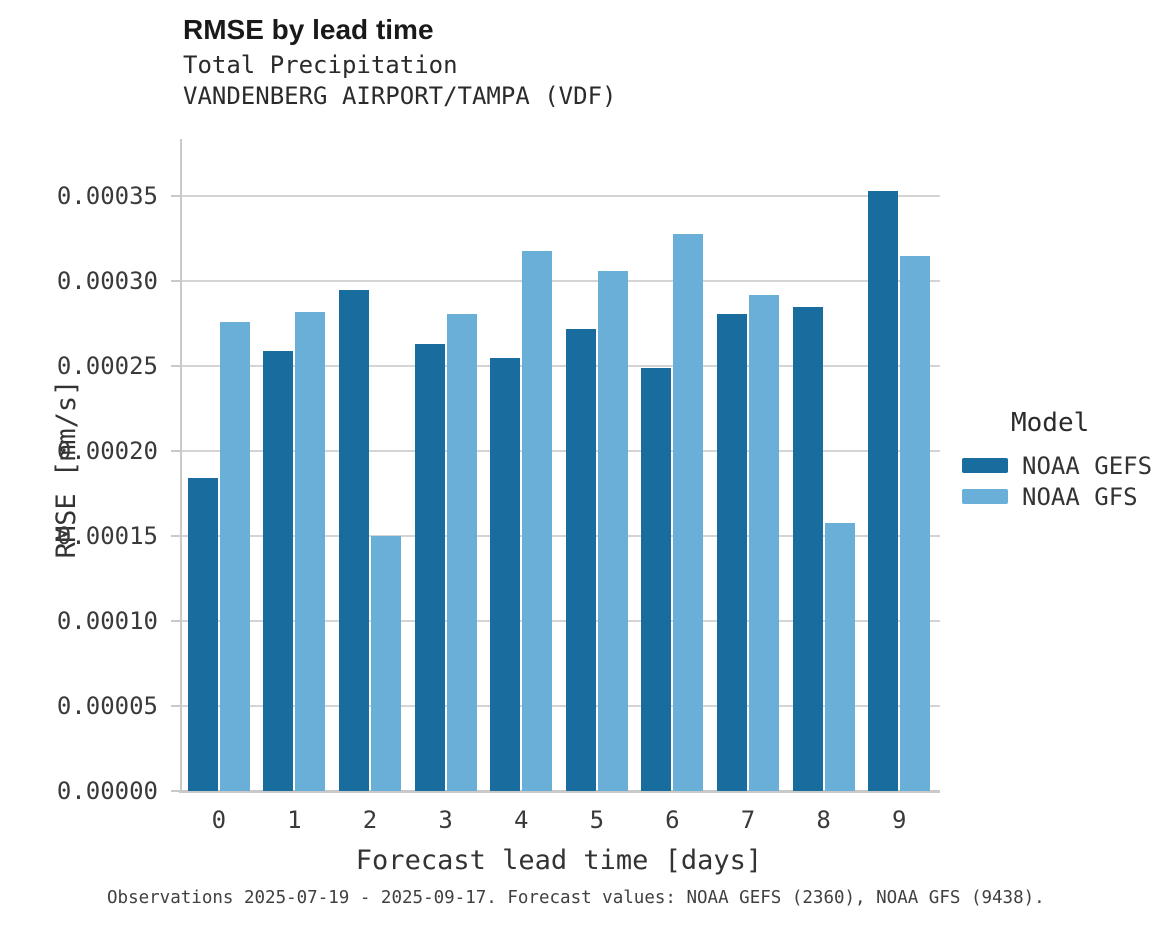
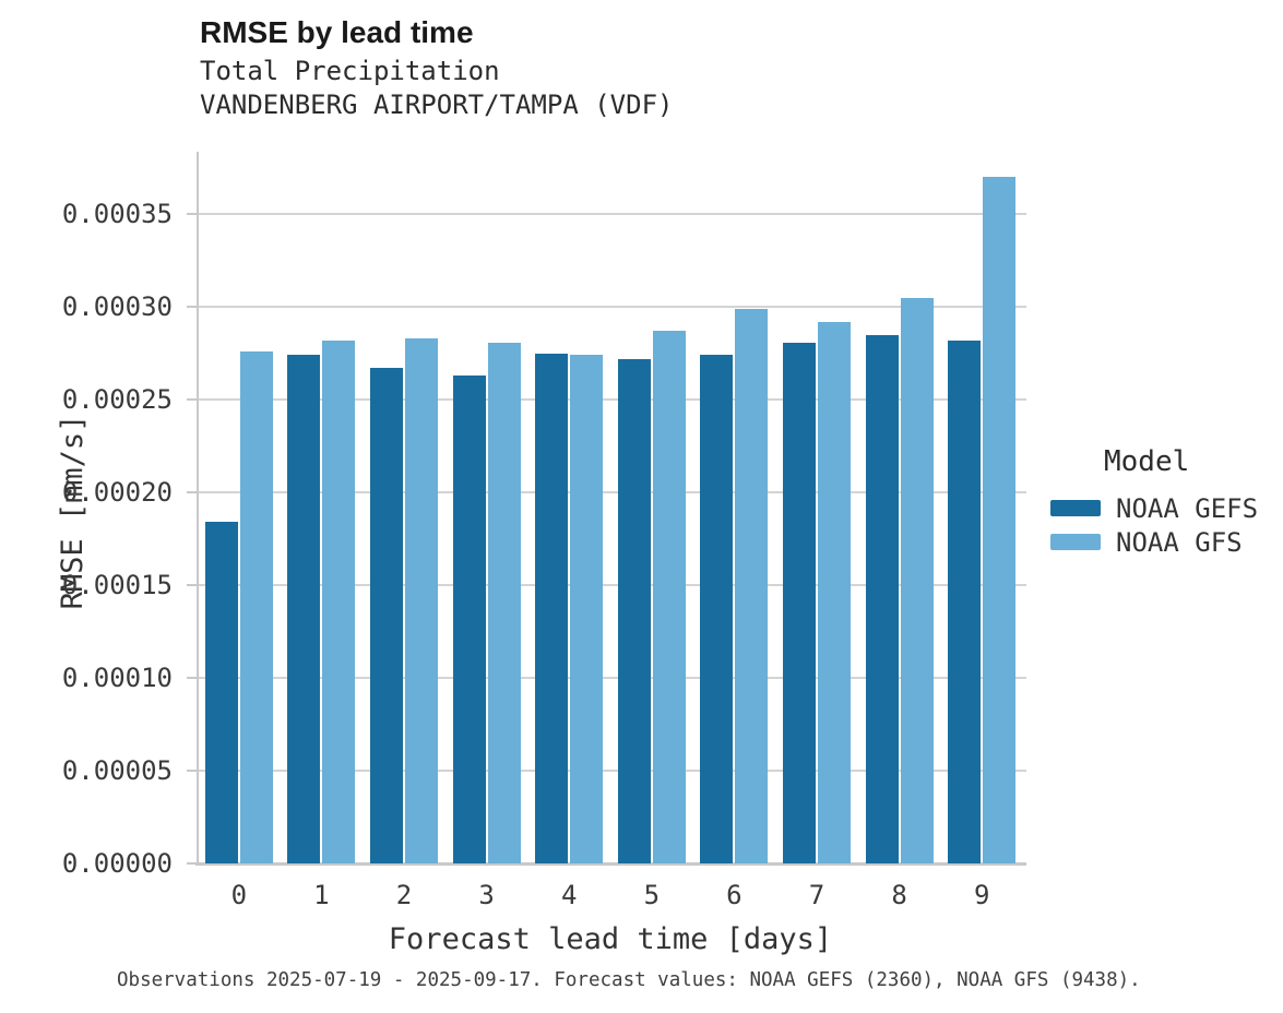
NOAA GEFS/1: 0.000259 -> 0.000274
NOAA GEFS/2: 0.000295 -> 0.000267
NOAA GFS/2: 0.000150 -> 0.000283
NOAA GEFS/4: 0.000255 -> 0.000275
NOAA GFS/4: 0.000318 -> 0.000274
NOAA GFS/5: 0.000306 -> 0.000287
NOAA GEFS/6: 0.000249 -> 0.000274
NOAA GFS/6: 0.000328 -> 0.000299
NOAA GFS/8: 0.000158 -> 0.000305
NOAA GEFS/9: 0.000353 -> 0.000282
NOAA GFS/9: 0.000315 -> 0.000370
